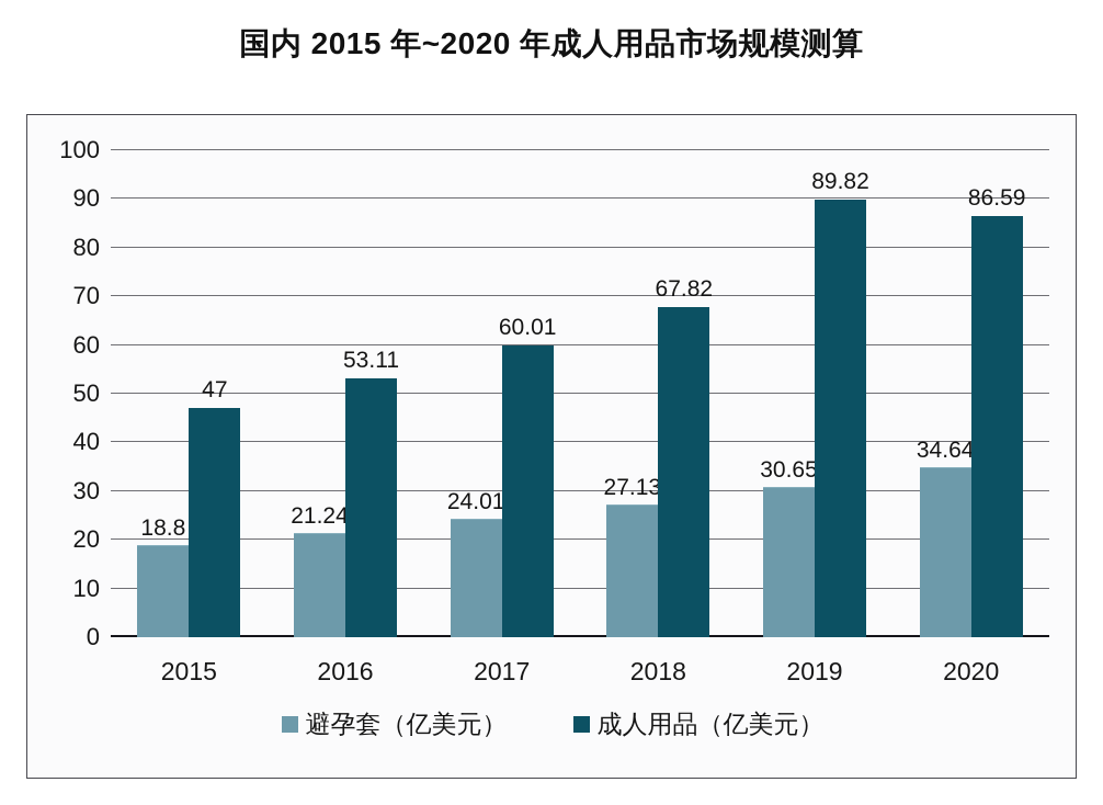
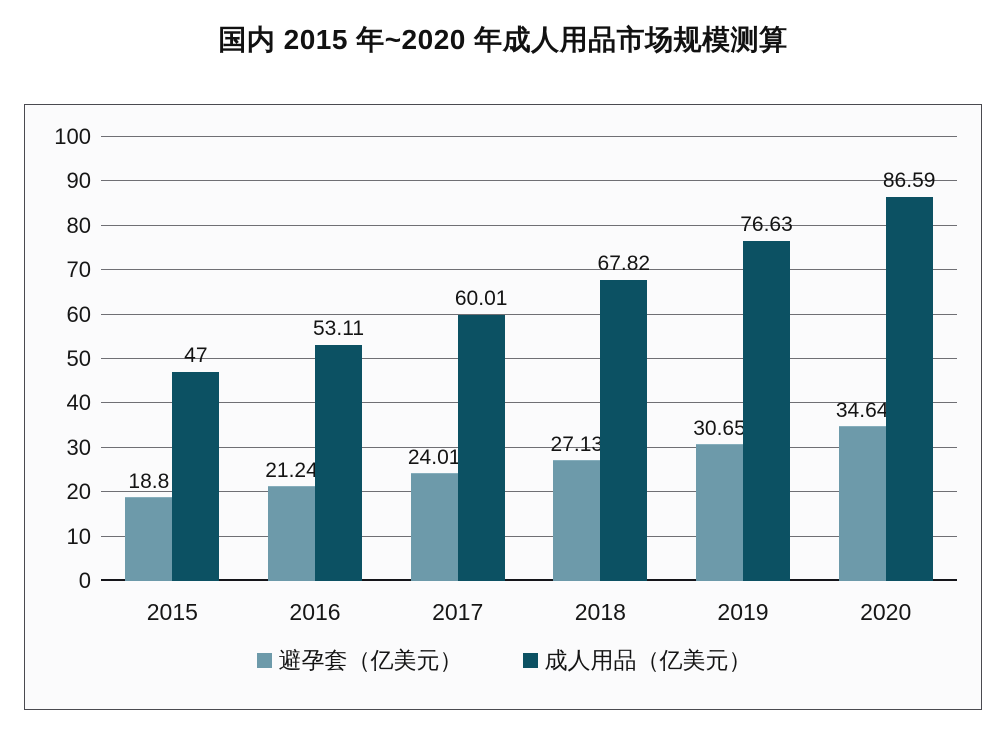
成人用品（亿美元）/2019: 89.82 -> 76.63
